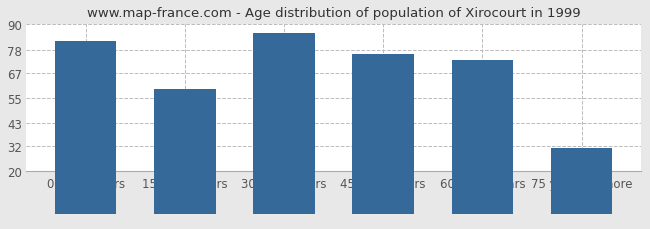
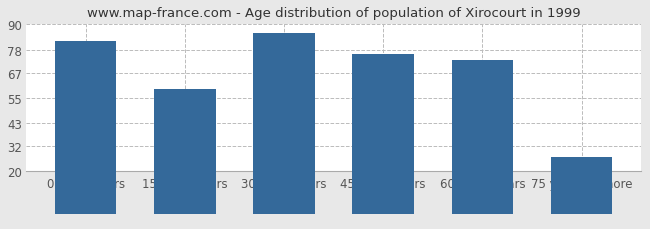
75 years or more: 31 -> 27
